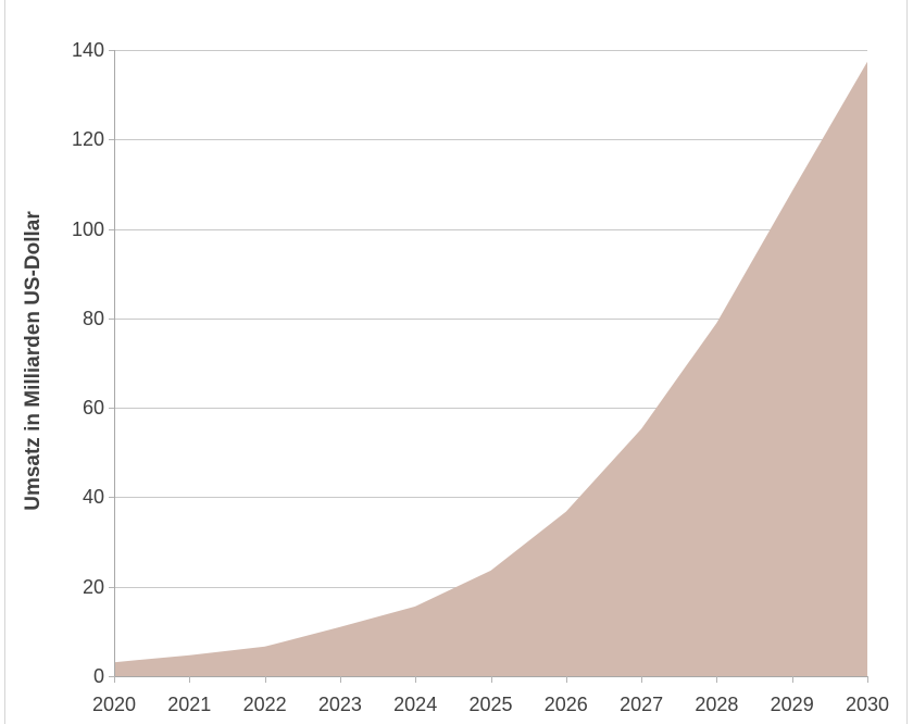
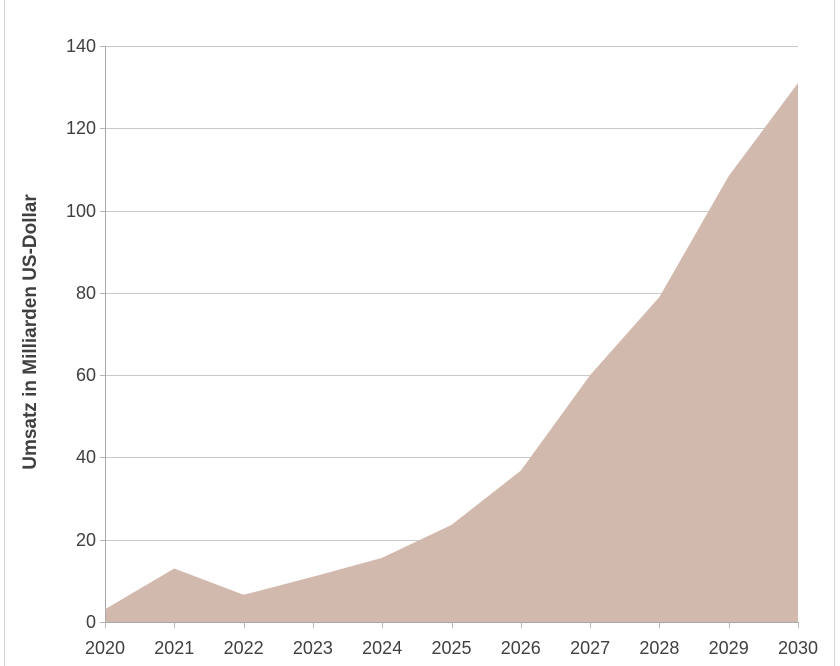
2021: 5 -> 13
2027: 55 -> 60
2030: 137 -> 131
